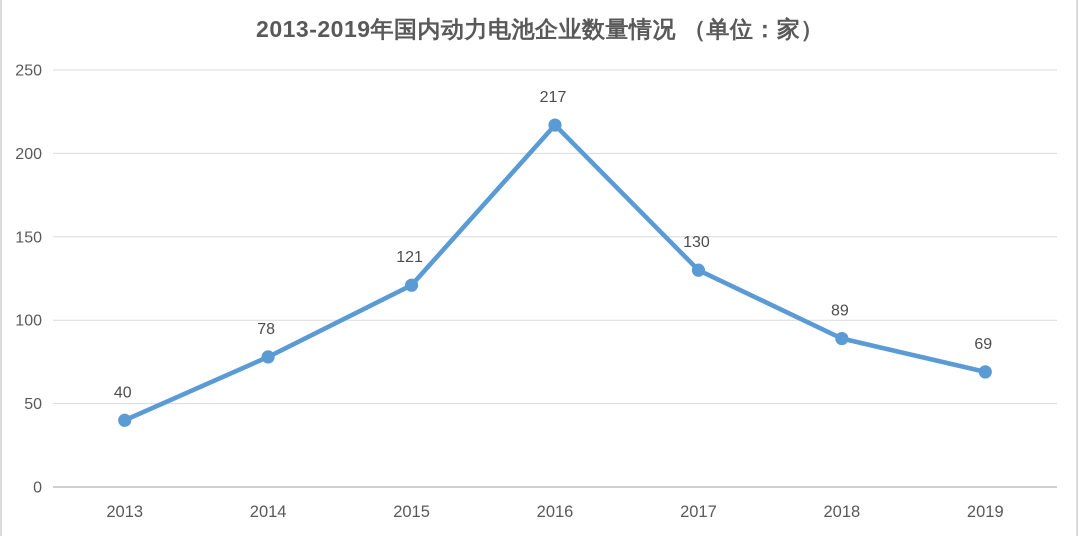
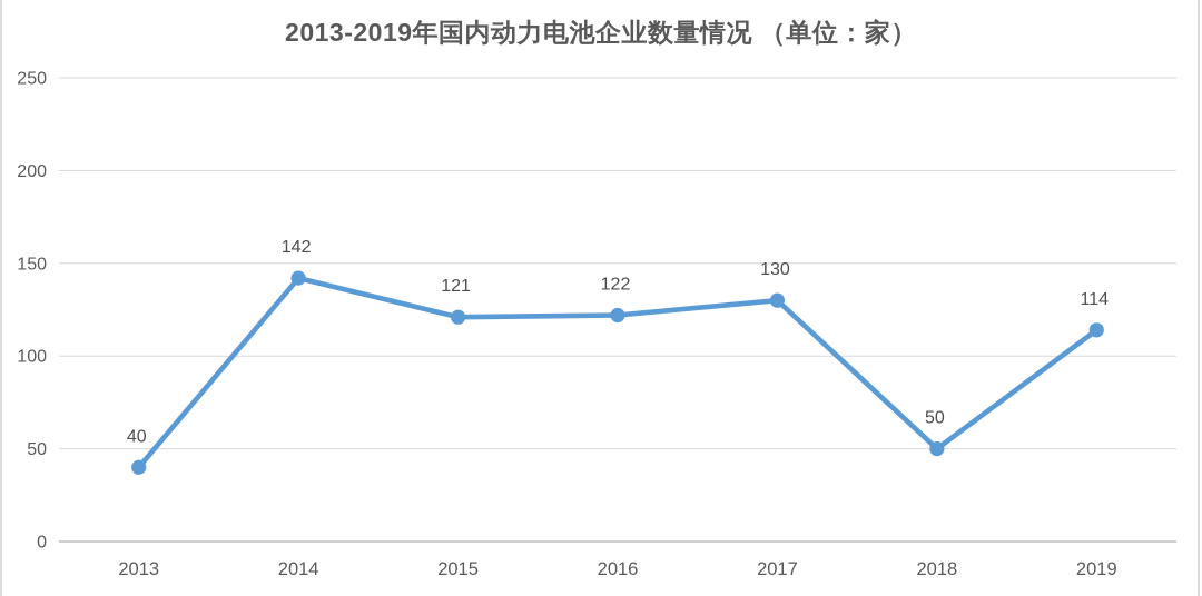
2014: 78 -> 142
2016: 217 -> 122
2018: 89 -> 50
2019: 69 -> 114
